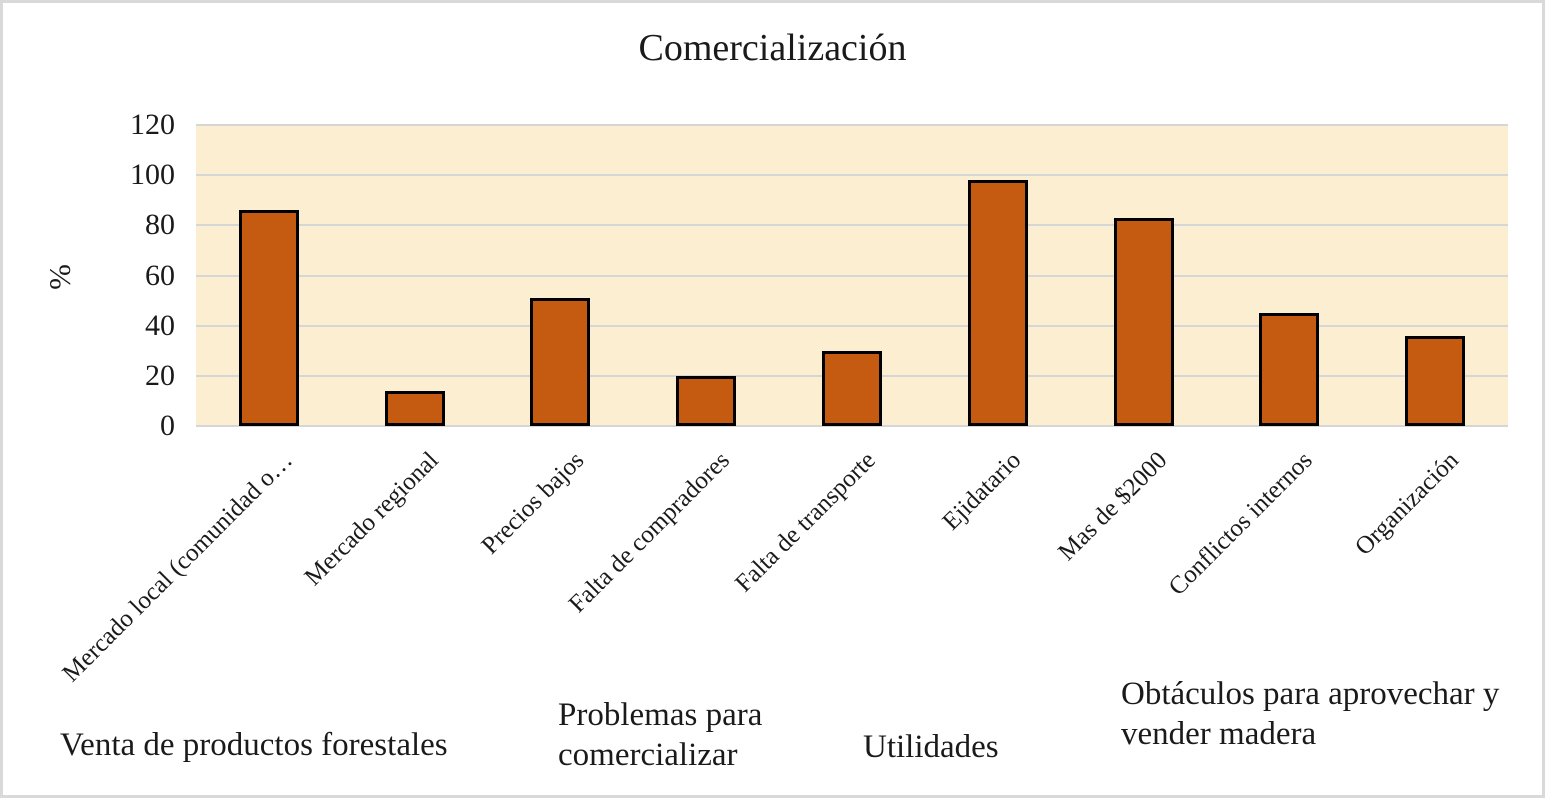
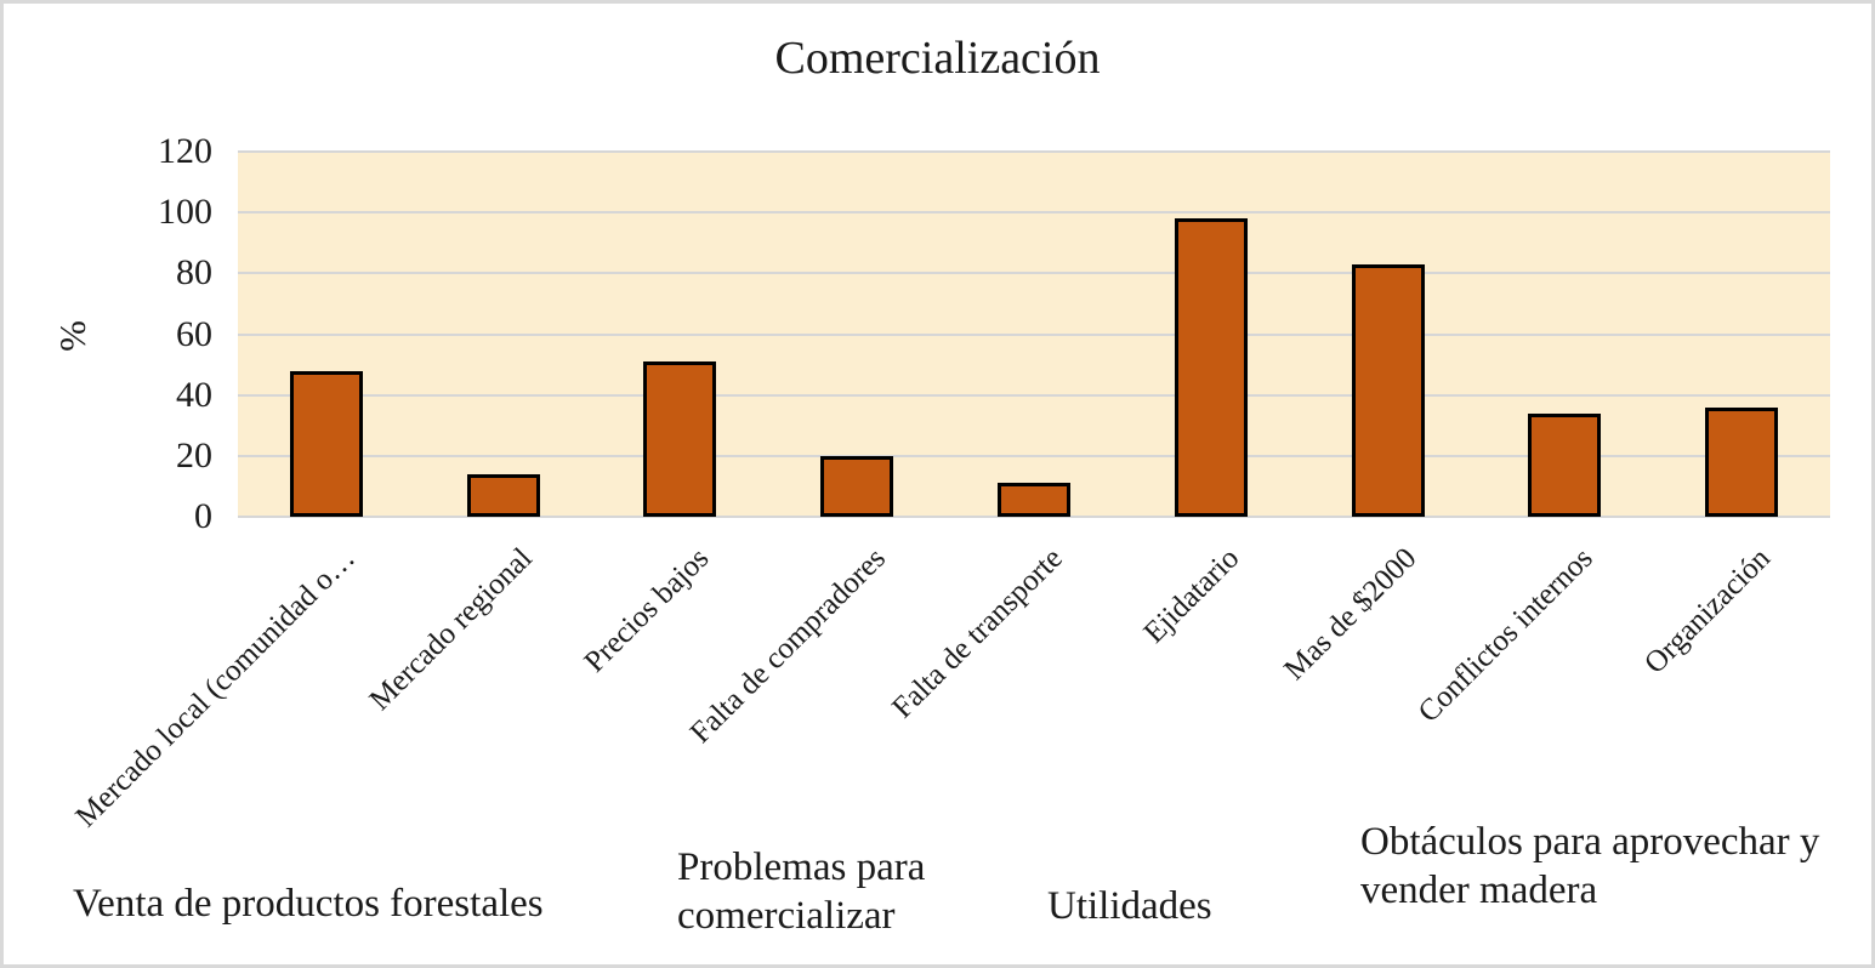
Mercado local (comunidad o…: 86 -> 48
Falta de transporte: 30 -> 11
Conflictos internos: 45 -> 34
